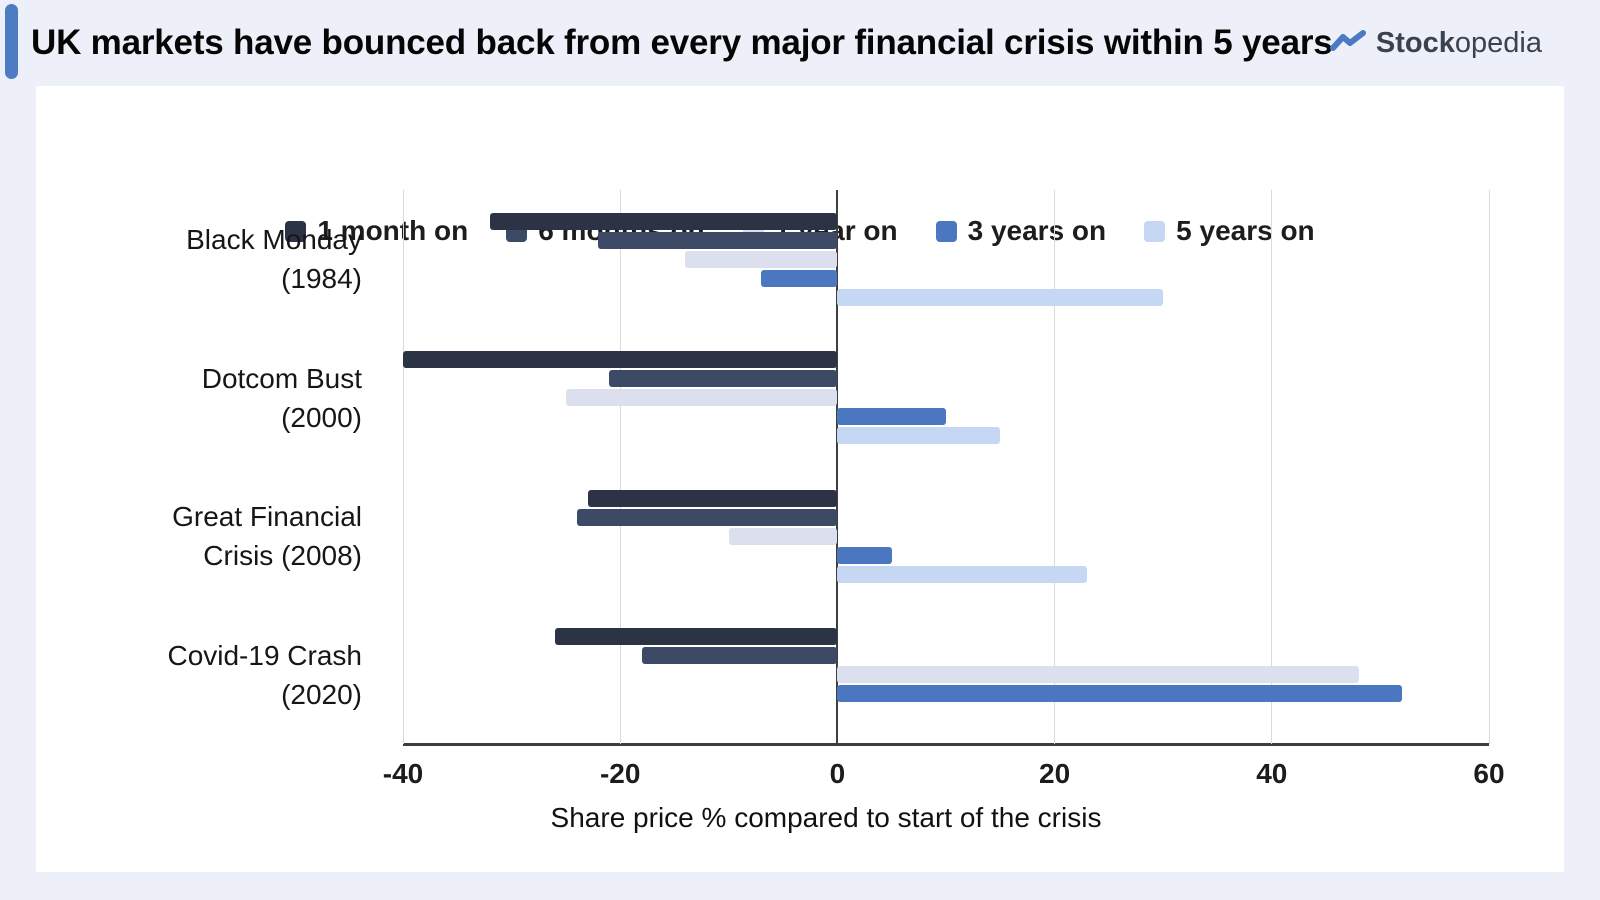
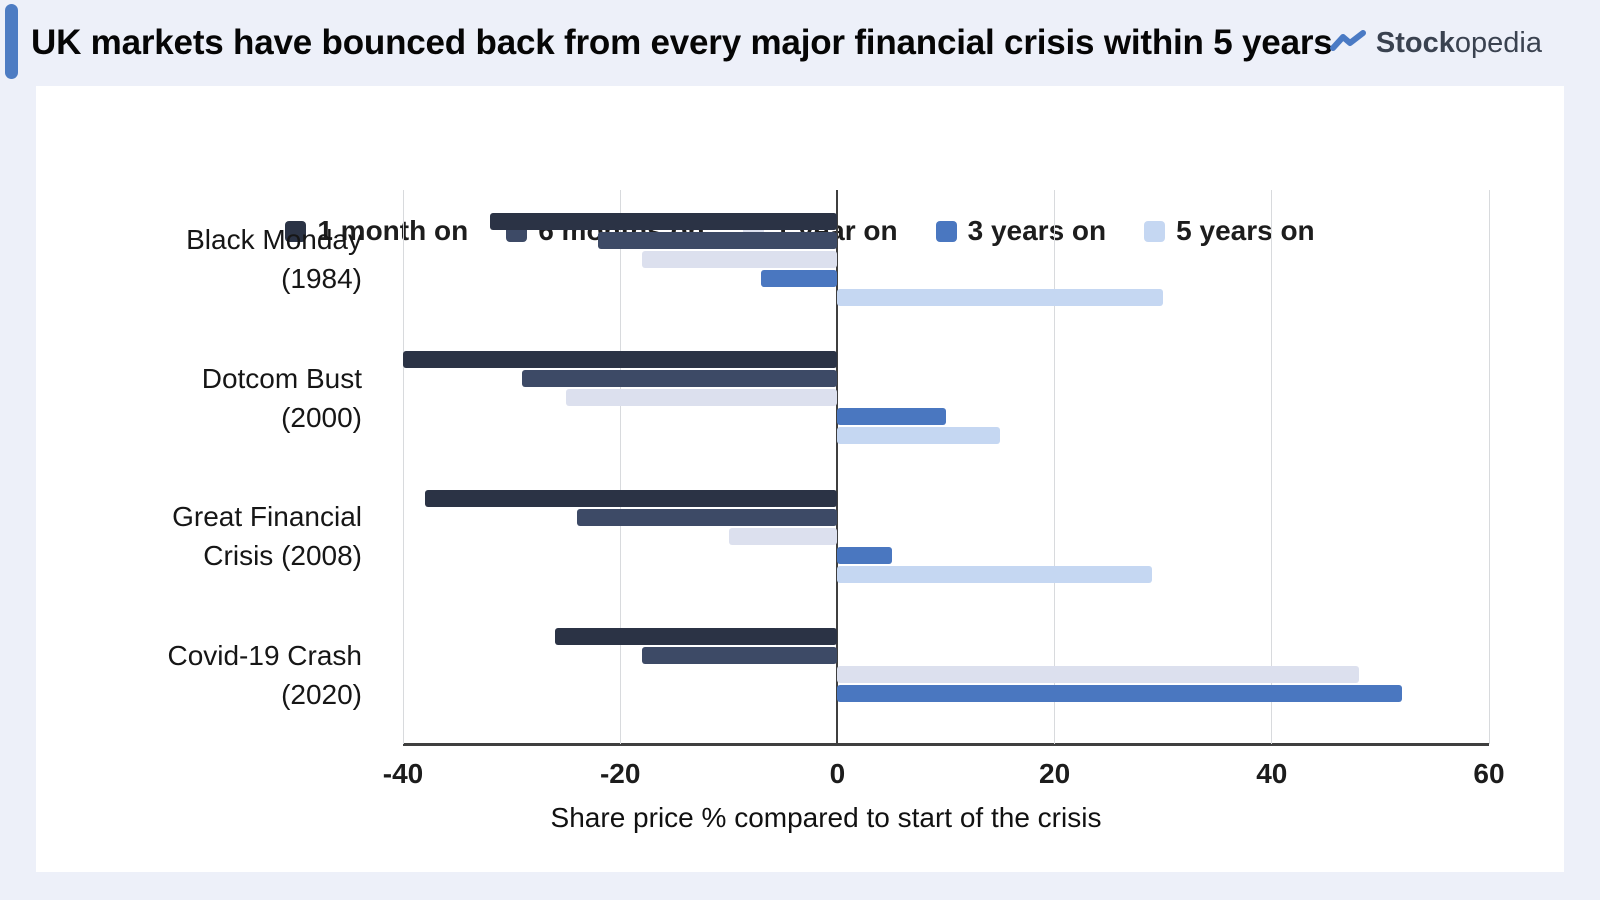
1 year on/Black Monday (1984): -14 -> -18
6 months on/Dotcom Bust (2000): -21 -> -29
1 month on/Great Financial Crisis (2008): -23 -> -38
5 years on/Great Financial Crisis (2008): 23 -> 29
